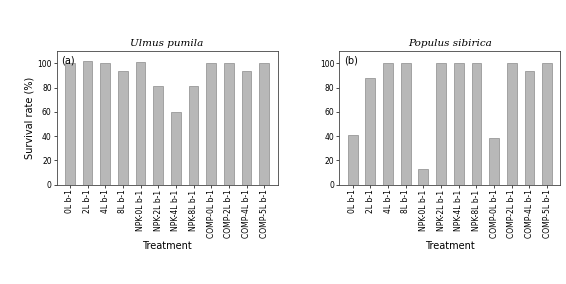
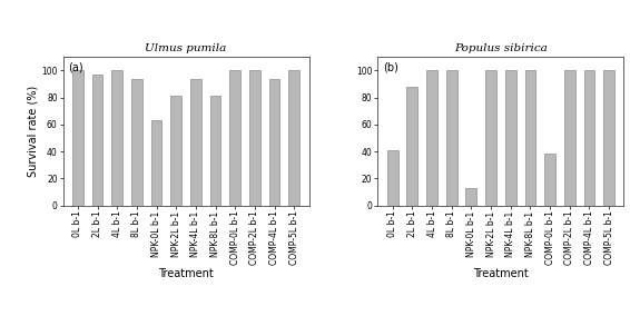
Ulmus pumila/2L b-1: 102 -> 97
Ulmus pumila/NPK-0L b-1: 101 -> 63
Ulmus pumila/NPK-4L b-1: 60 -> 94
Populus sibirica/COMP-4L b-1: 94 -> 100
